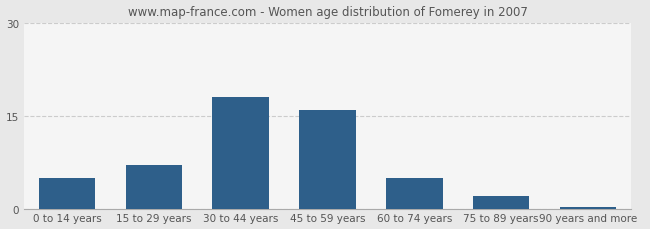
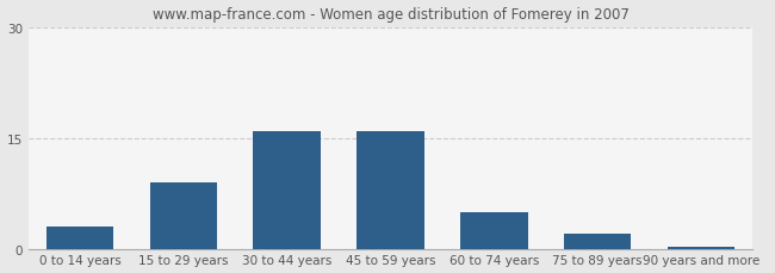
0 to 14 years: 5.0 -> 3.0
15 to 29 years: 7.0 -> 9.0
30 to 44 years: 18.0 -> 16.0
